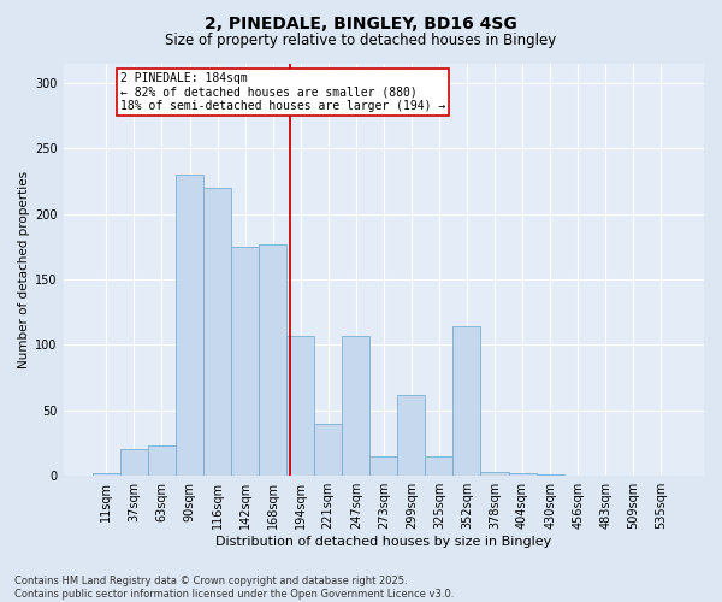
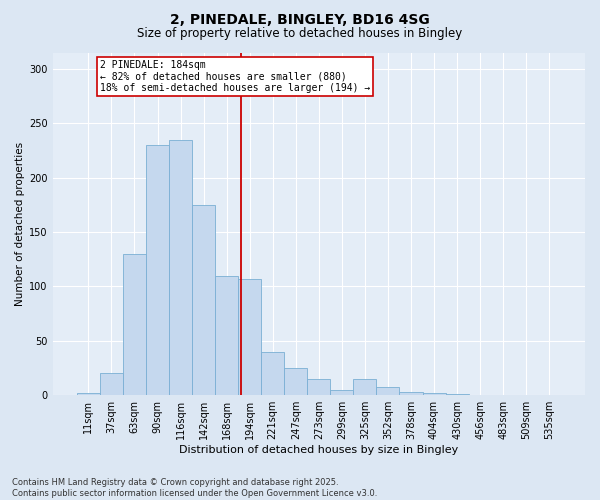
63sqm: 23 -> 130
116sqm: 220 -> 235
168sqm: 177 -> 110
247sqm: 107 -> 25
299sqm: 62 -> 5
352sqm: 114 -> 8
